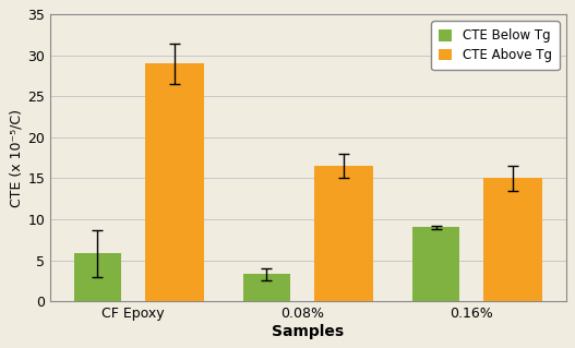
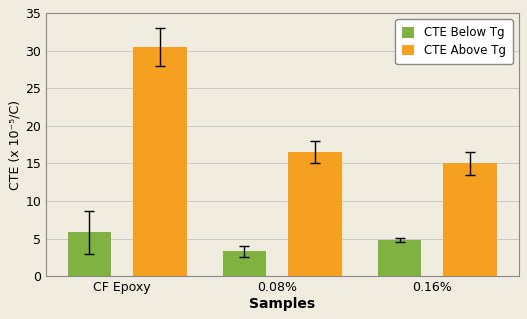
CTE Above Tg/CF Epoxy: 29.0 -> 30.5
CTE Below Tg/0.16%: 9.0 -> 4.8
